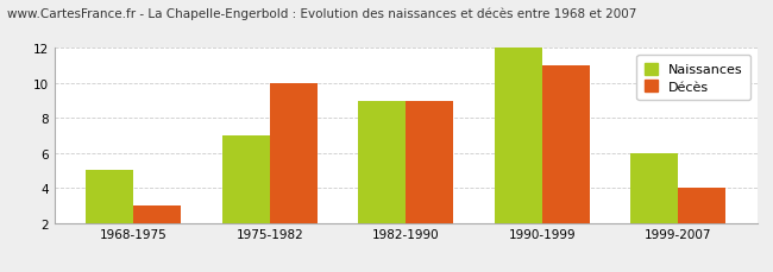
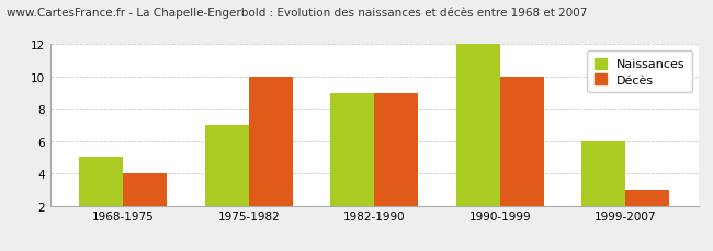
Décès/1968-1975: 3 -> 4
Décès/1990-1999: 11 -> 10
Décès/1999-2007: 4 -> 3
